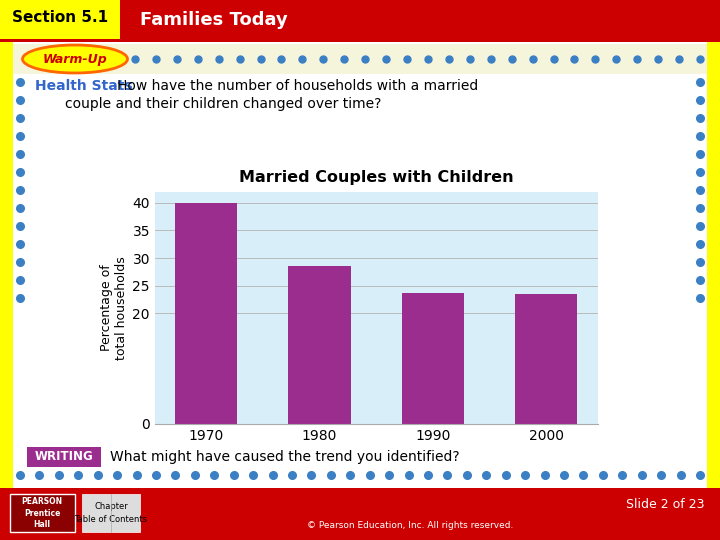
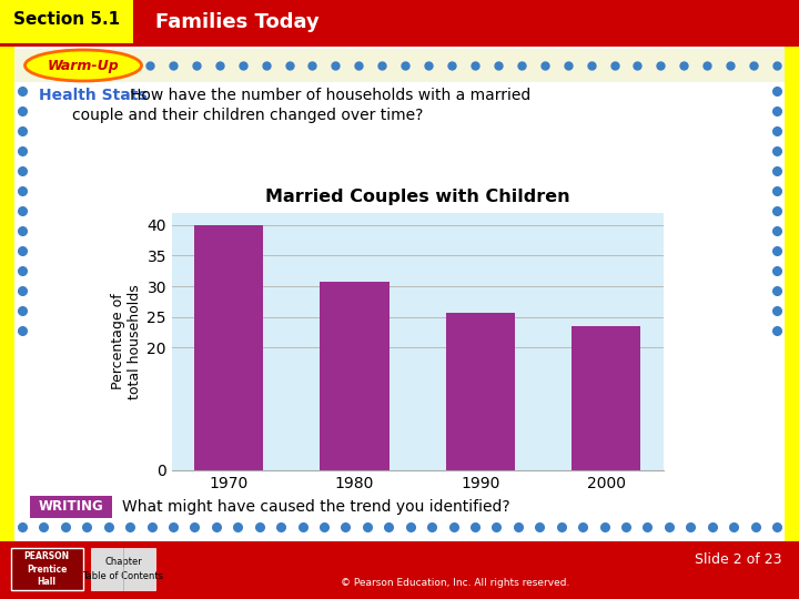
1980: 28.6 -> 30.8
1990: 23.6 -> 25.7
